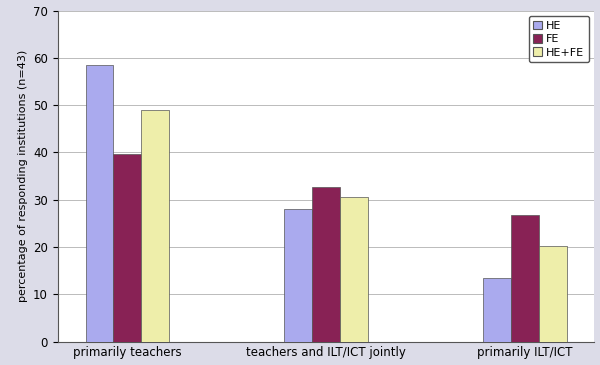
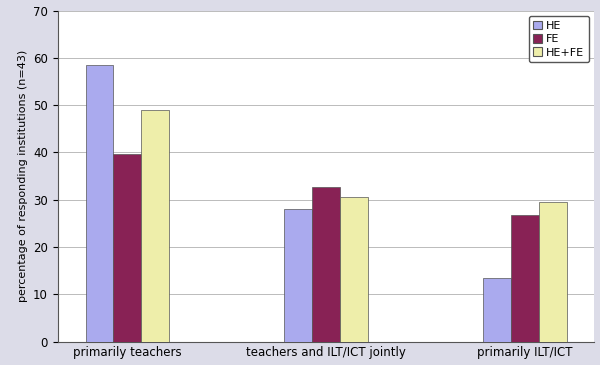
HE+FE/primarily ILT/ICT: 20.3 -> 29.5
